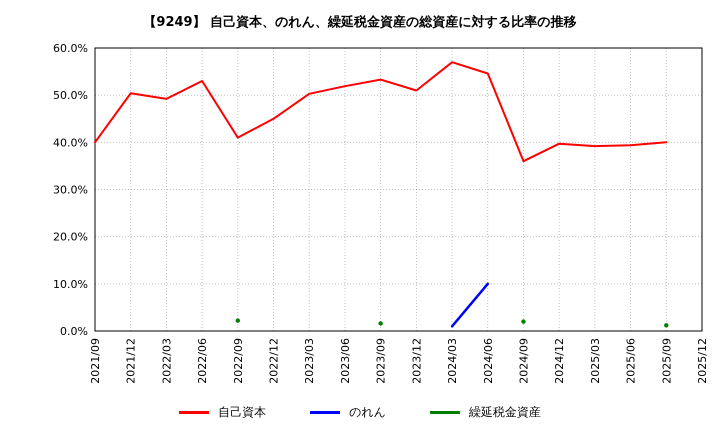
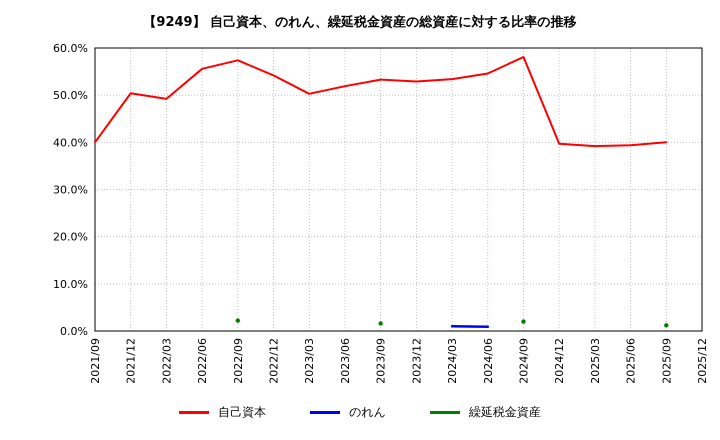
自己資本/2022/06: 53% -> 56%
自己資本/2022/09: 41% -> 57%
自己資本/2022/12: 45% -> 54%
自己資本/2023/12: 51% -> 53%
自己資本/2024/03: 57% -> 53%
のれん/2024/06: 10% -> 1%
自己資本/2024/09: 36% -> 58%
